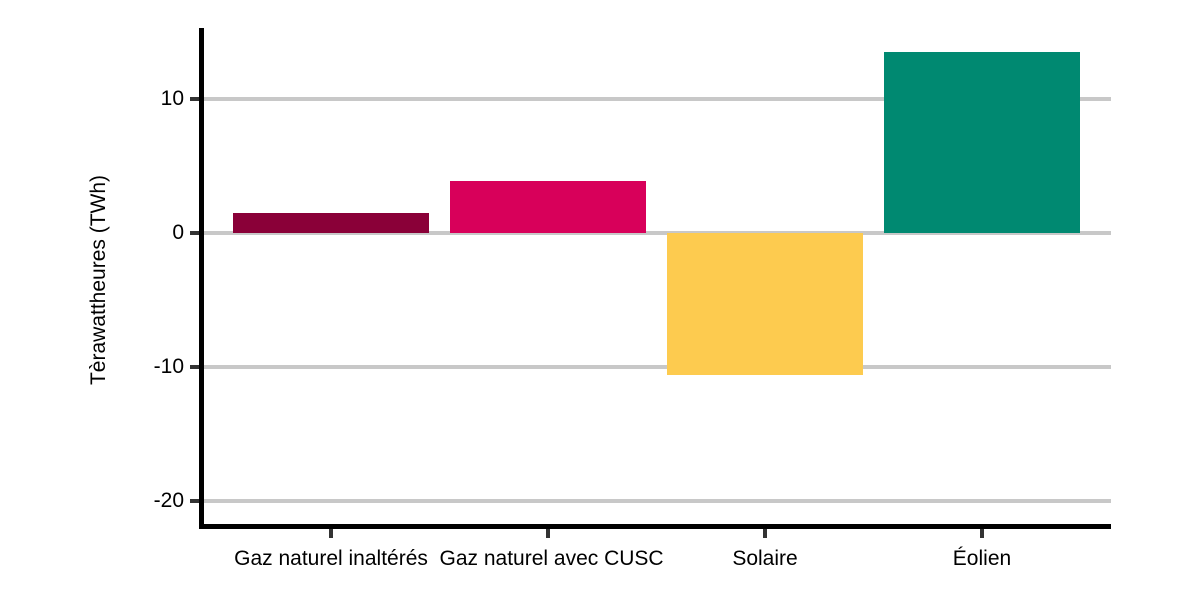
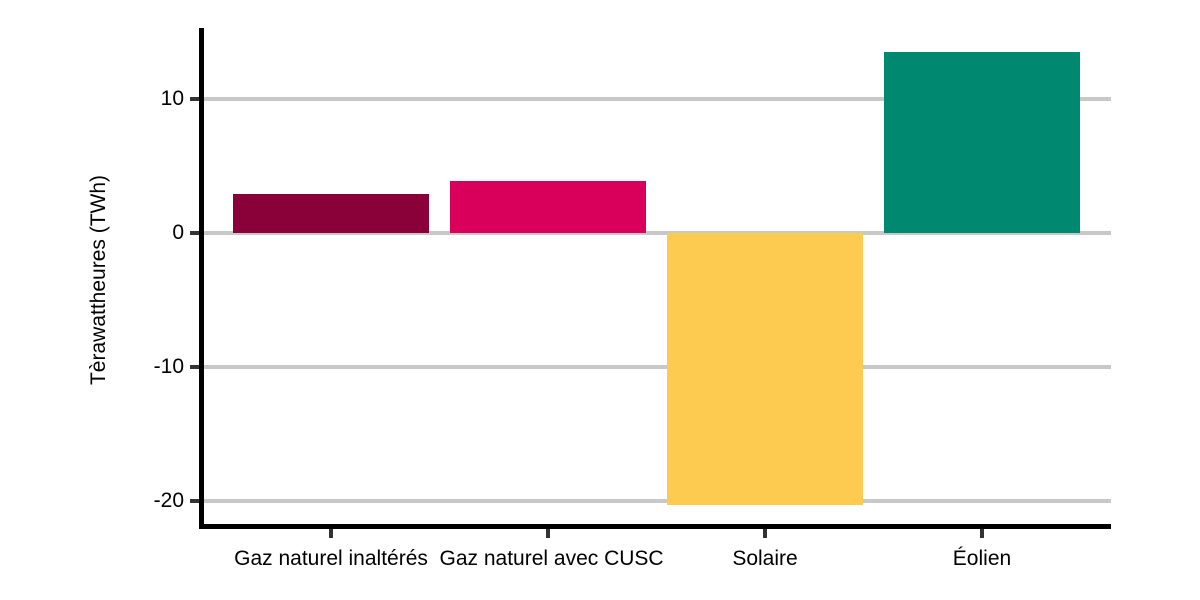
Gaz naturel inaltérés: 1.5 -> 2.9
Solaire: -10.6 -> -20.3
